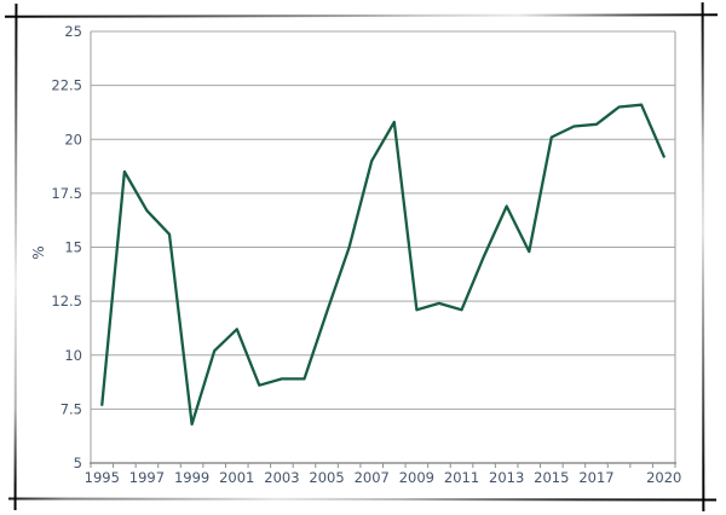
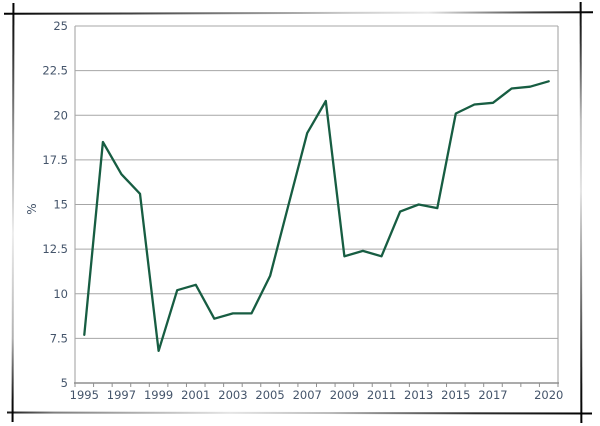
2001: 11.2 -> 10.5
2005: 12.0 -> 11.0
2013: 16.9 -> 15.0
2020: 19.2 -> 21.9
